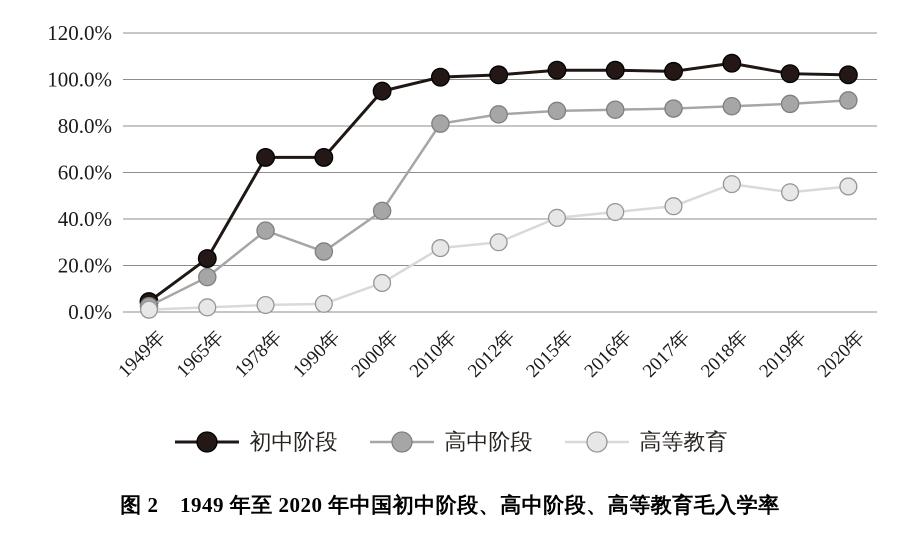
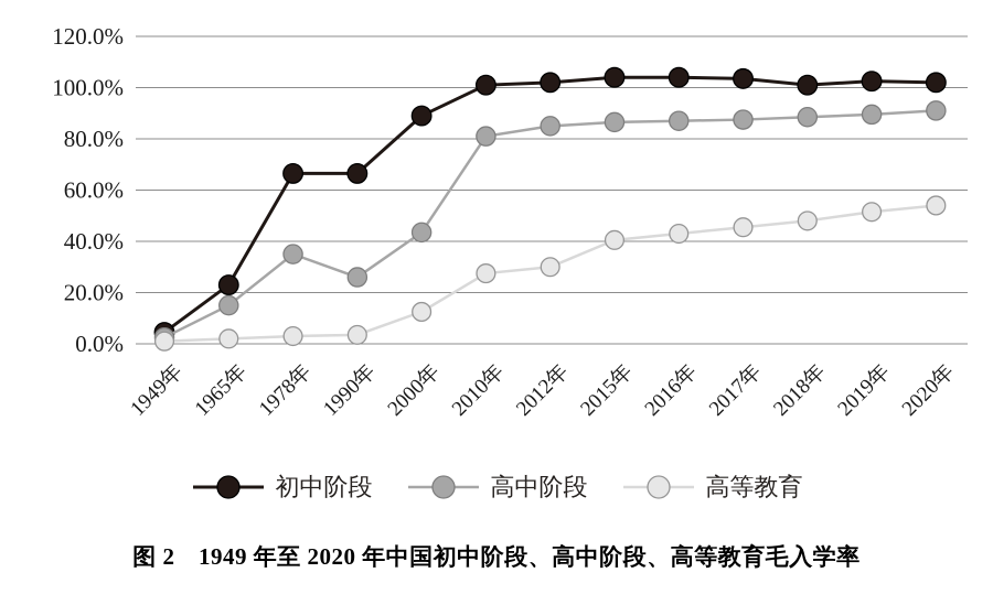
初中阶段/2000年: 95% -> 89%
初中阶段/2018年: 107% -> 101%
高等教育/2018年: 55% -> 48%
